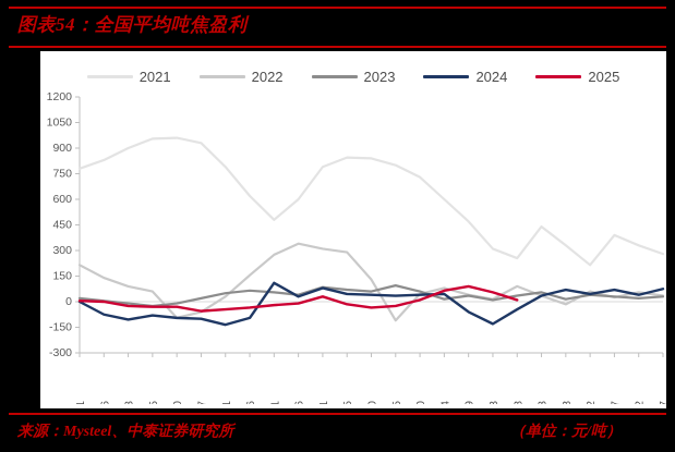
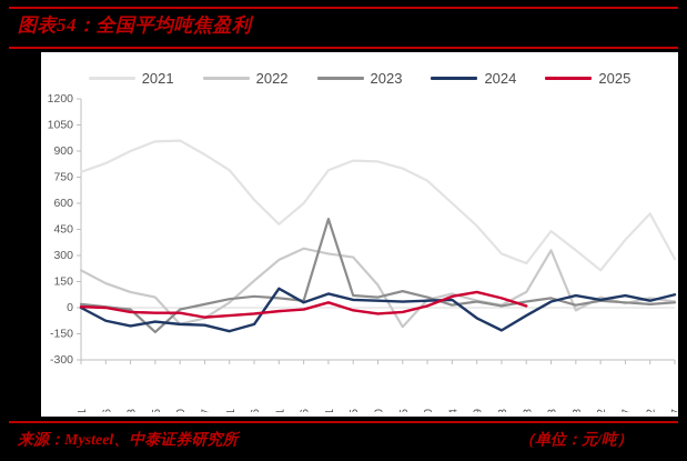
2023/02-15: -20 -> -140
2021/03-17: 930 -> 880
2023/05-31: 80 -> 510
2022/10-13: 40 -> 330
2021/12-12: 330 -> 540
